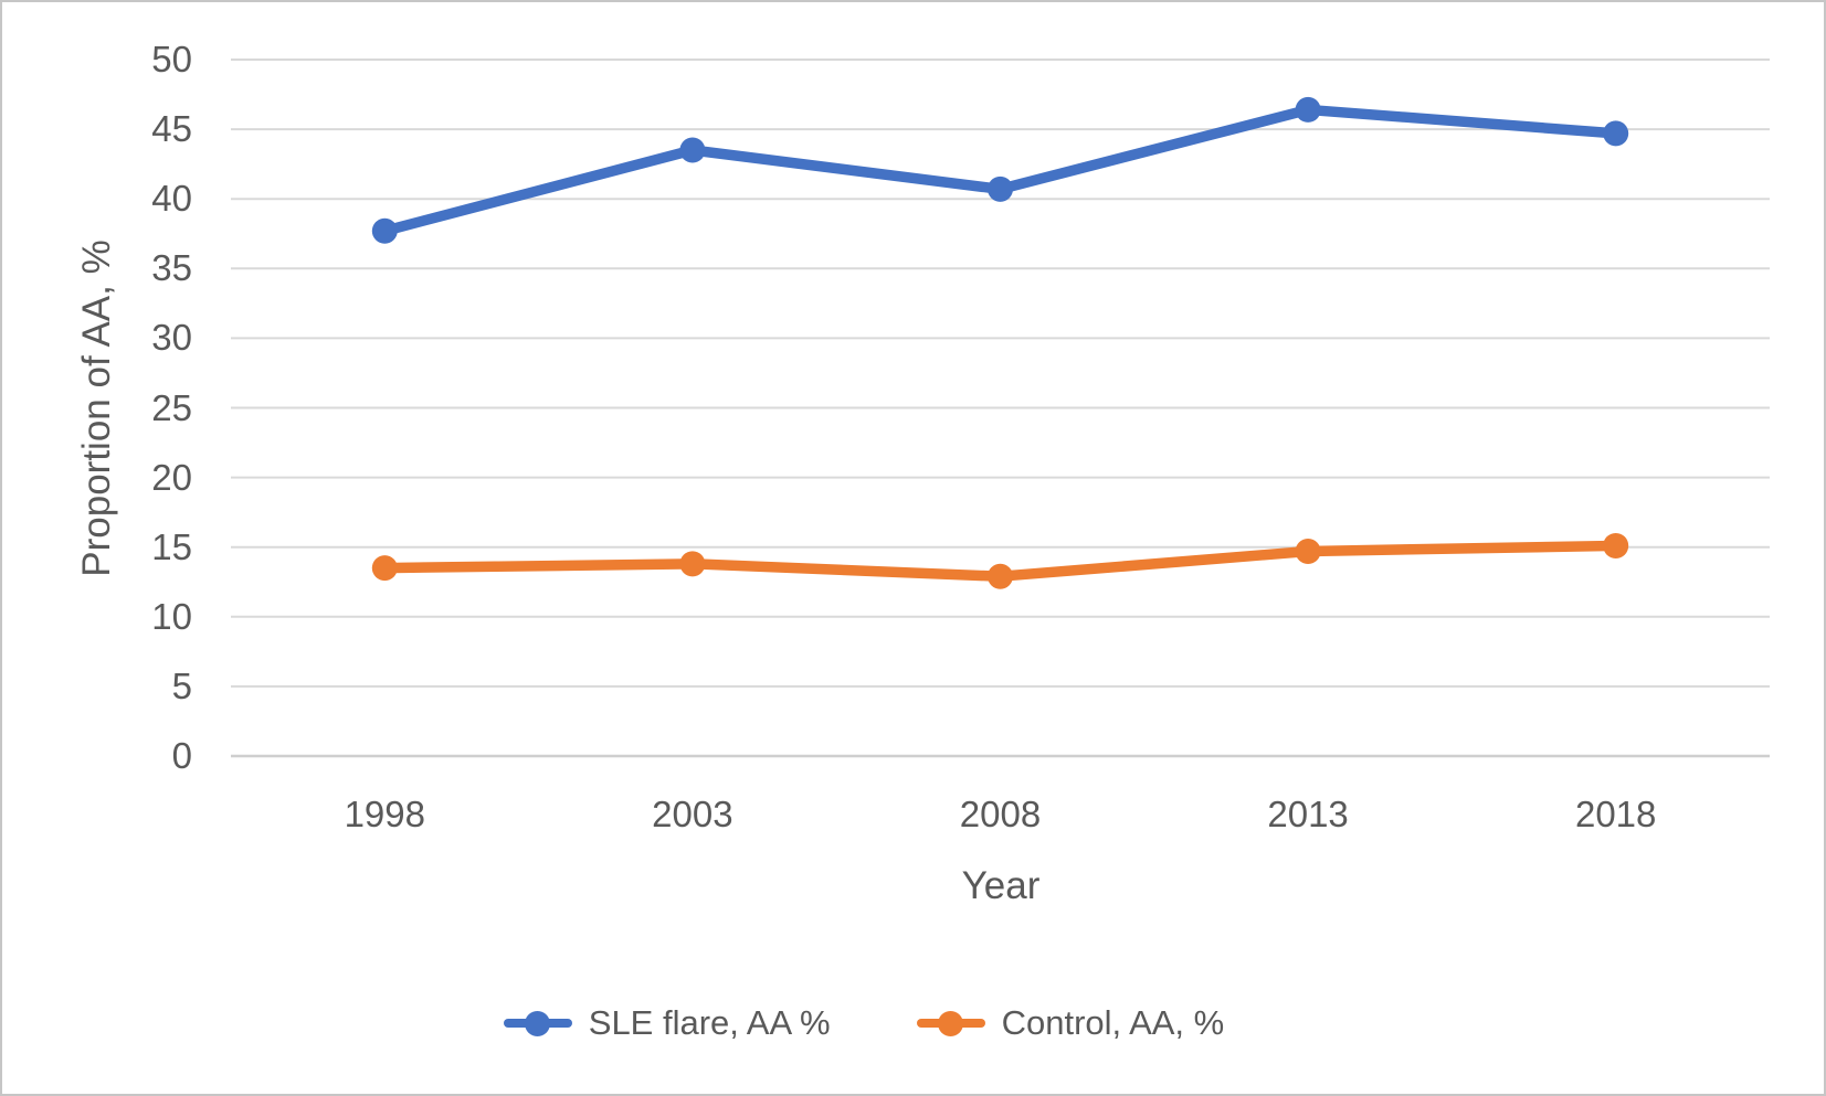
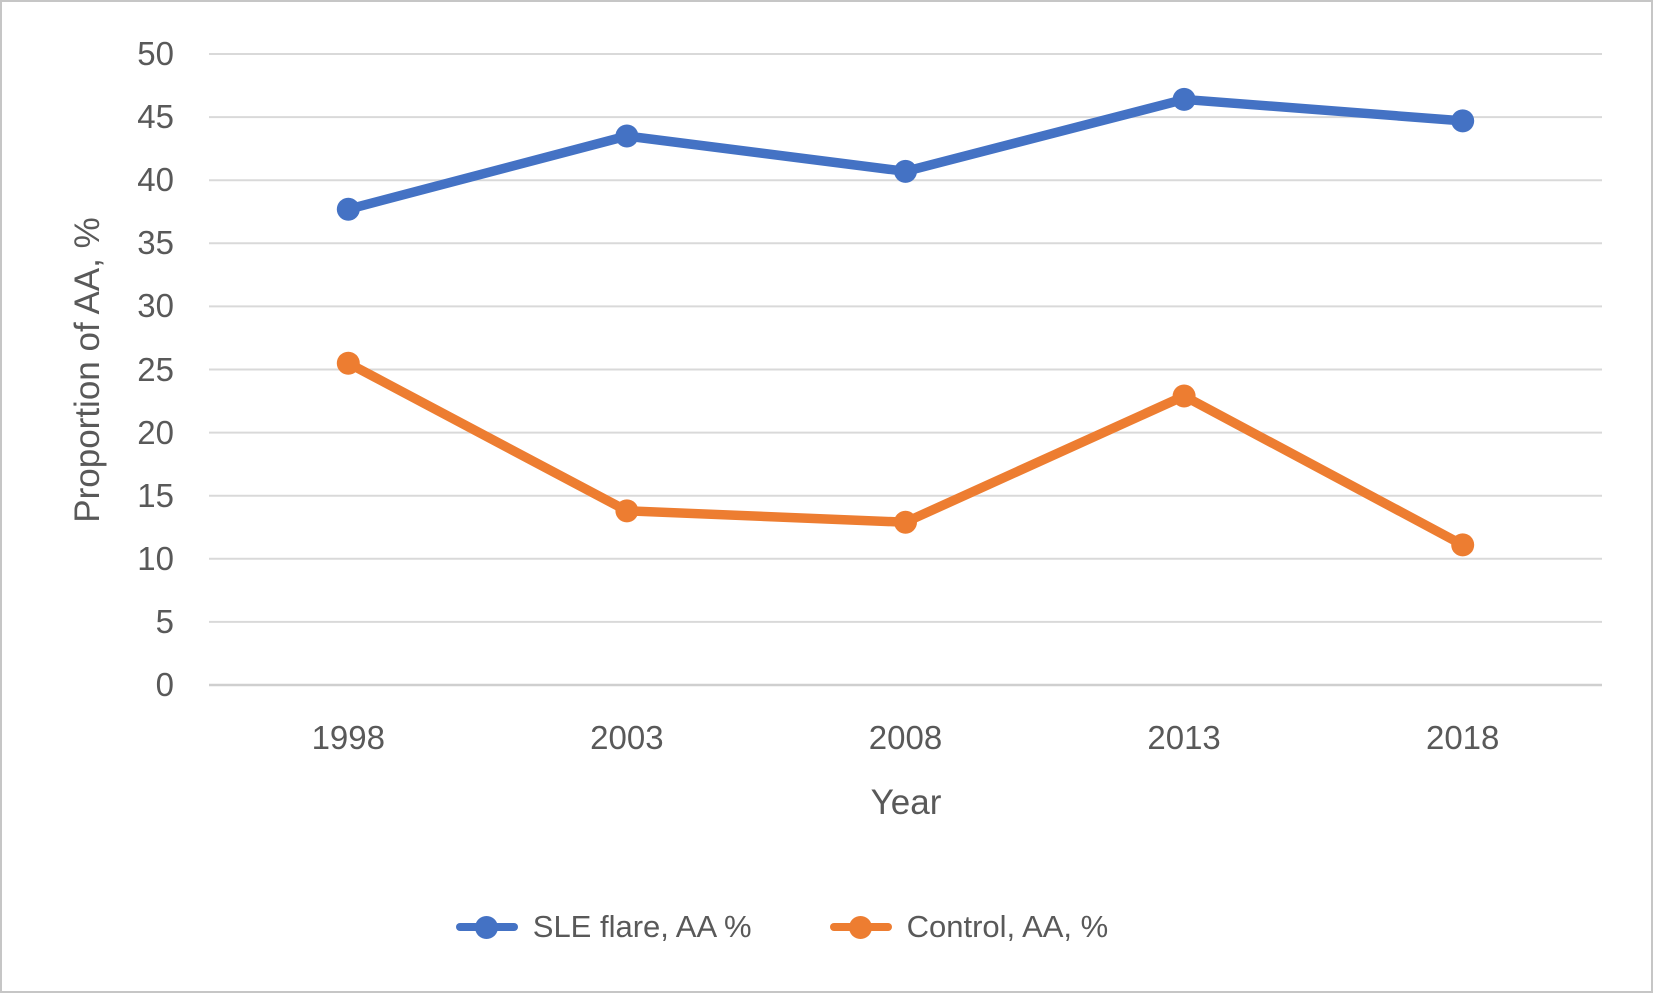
Control, AA, %/1998: 13.5 -> 25.5
Control, AA, %/2013: 14.7 -> 22.9
Control, AA, %/2018: 15.1 -> 11.1
